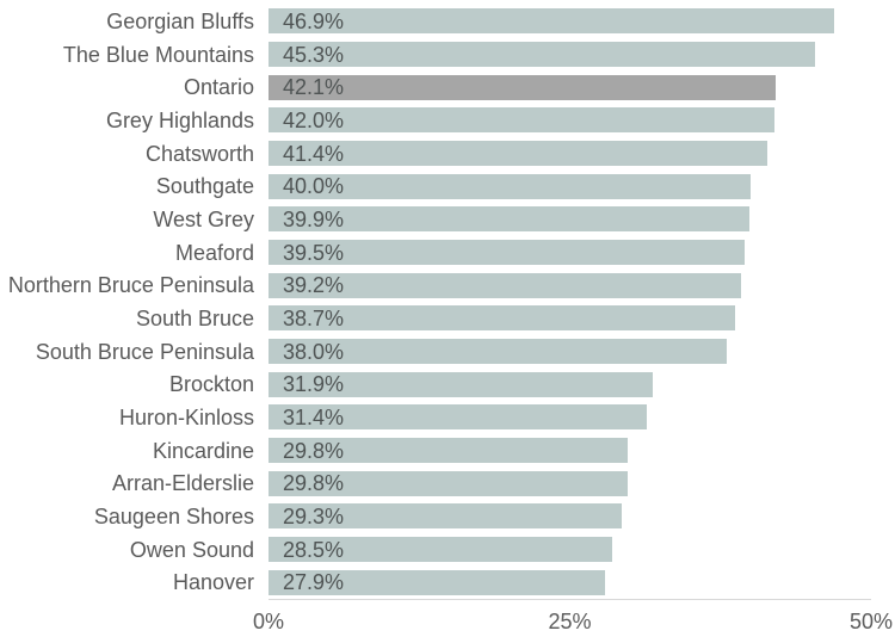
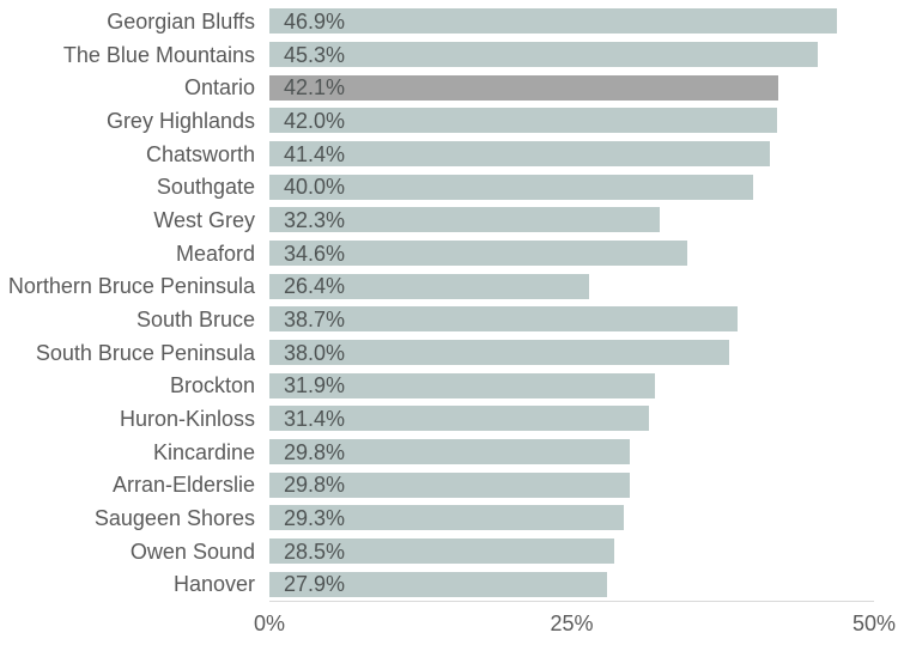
West Grey: 39.9% -> 32.3%
Meaford: 39.5% -> 34.6%
Northern Bruce Peninsula: 39.2% -> 26.4%
